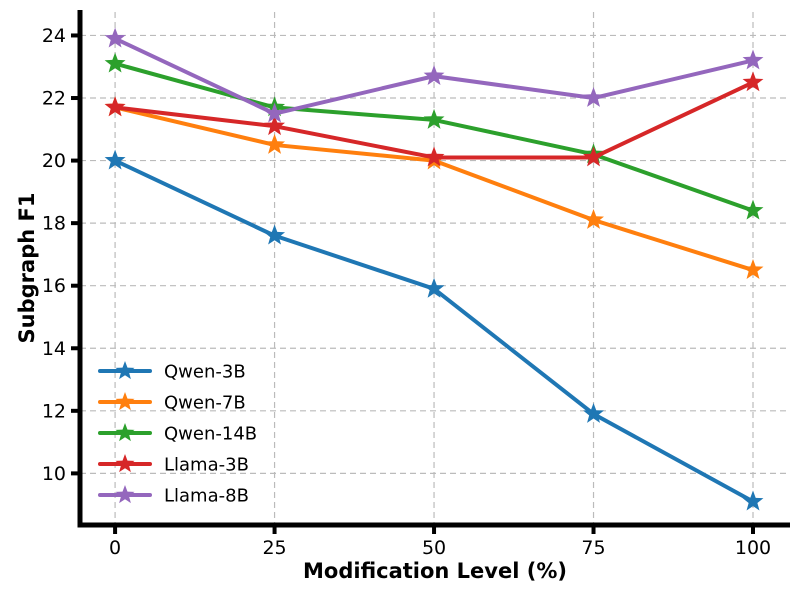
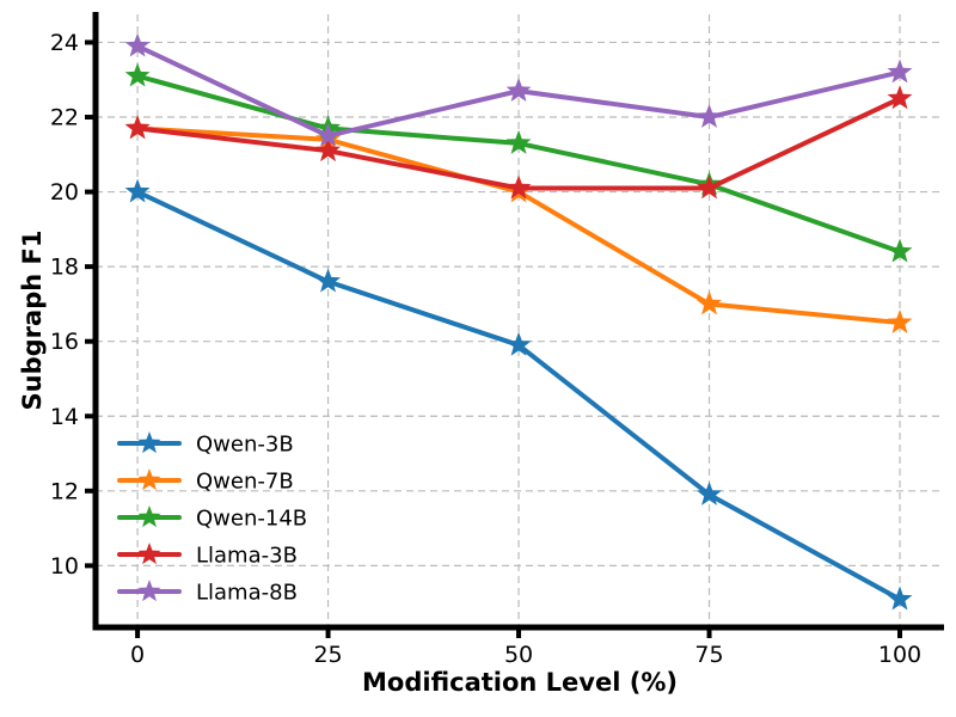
Qwen-7B/25: 20.5 -> 21.4
Qwen-7B/75: 18.1 -> 17.0
